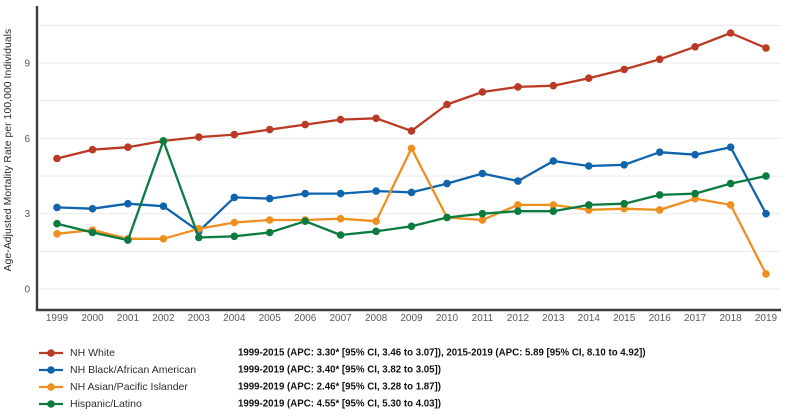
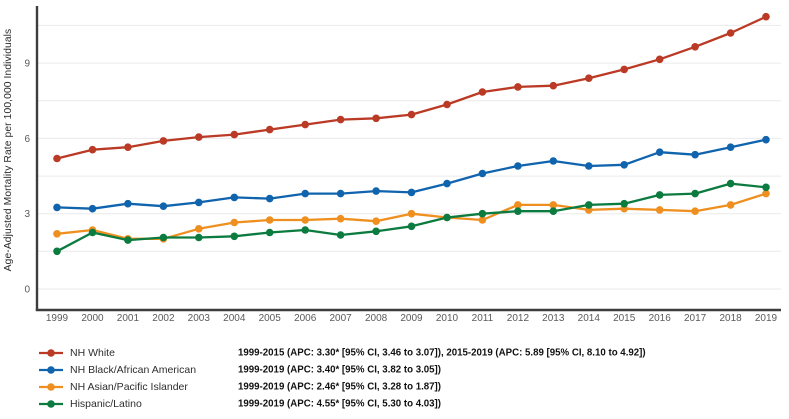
Hispanic/Latino/1999: 2.6 -> 1.5
Hispanic/Latino/2002: 5.9 -> 2.0
NH Black/African American/2003: 2.3 -> 3.5
Hispanic/Latino/2006: 2.7 -> 2.4
NH White/2009: 6.3 -> 7.0
NH Asian/Pacific Islander/2009: 5.6 -> 3.0
NH Black/African American/2012: 4.3 -> 4.9
NH Asian/Pacific Islander/2017: 3.6 -> 3.1
NH White/2019: 9.6 -> 10.8
NH Black/African American/2019: 3.0 -> 6.0
NH Asian/Pacific Islander/2019: 0.6 -> 3.8
Hispanic/Latino/2019: 4.5 -> 4.0
